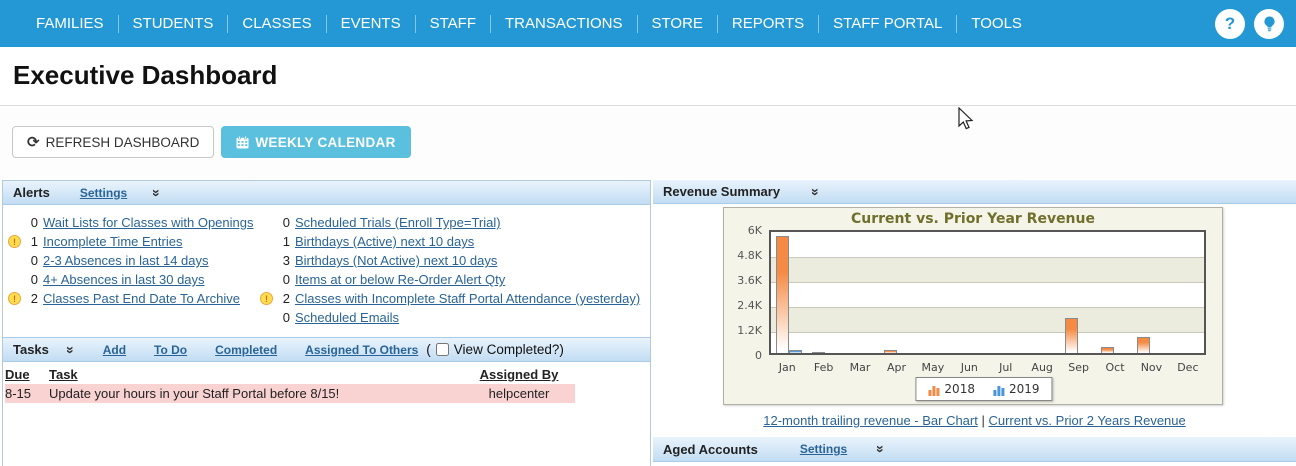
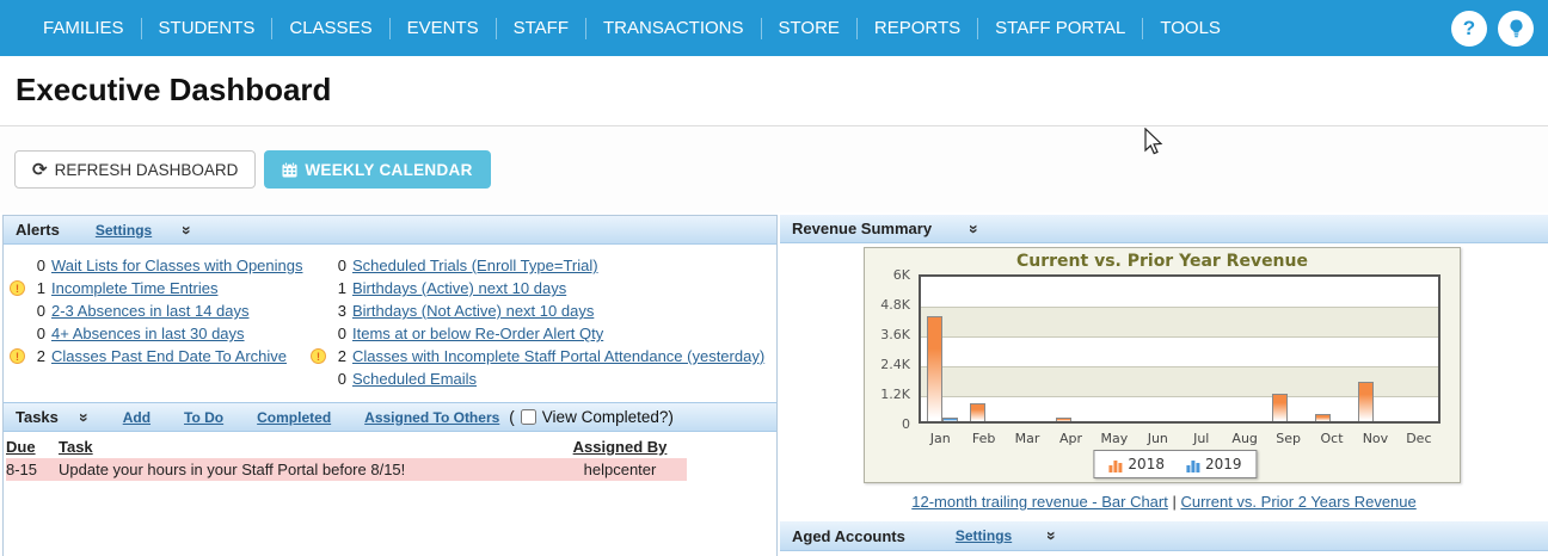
2018/Jan: 5.6K -> 4.2K
2018/Feb: 0.1K -> 0.7K
2018/Sep: 1.7K -> 1.1K
2018/Nov: 0.8K -> 1.6K
